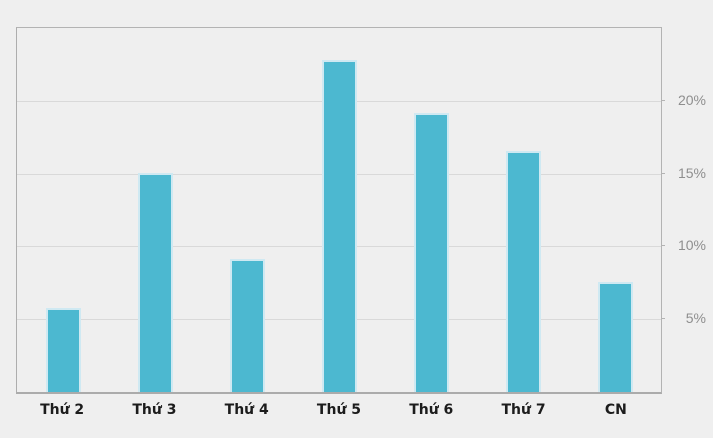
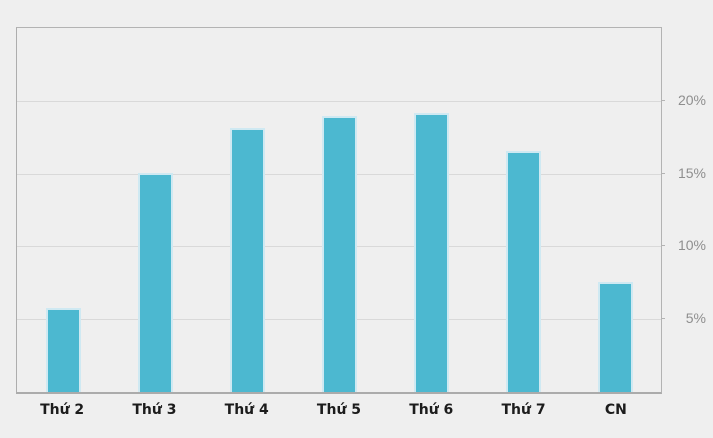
Thứ 4: 9.0% -> 18.0%
Thứ 5: 22.7% -> 18.8%
